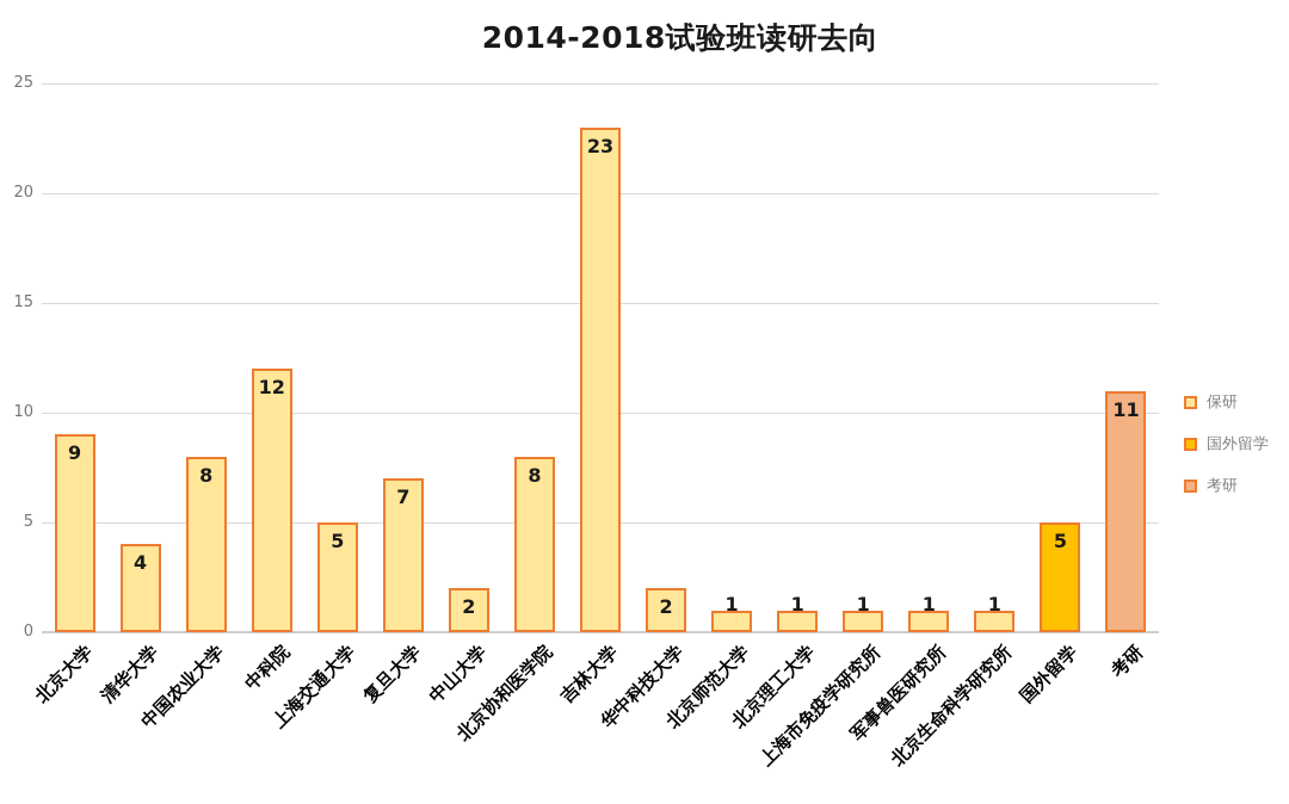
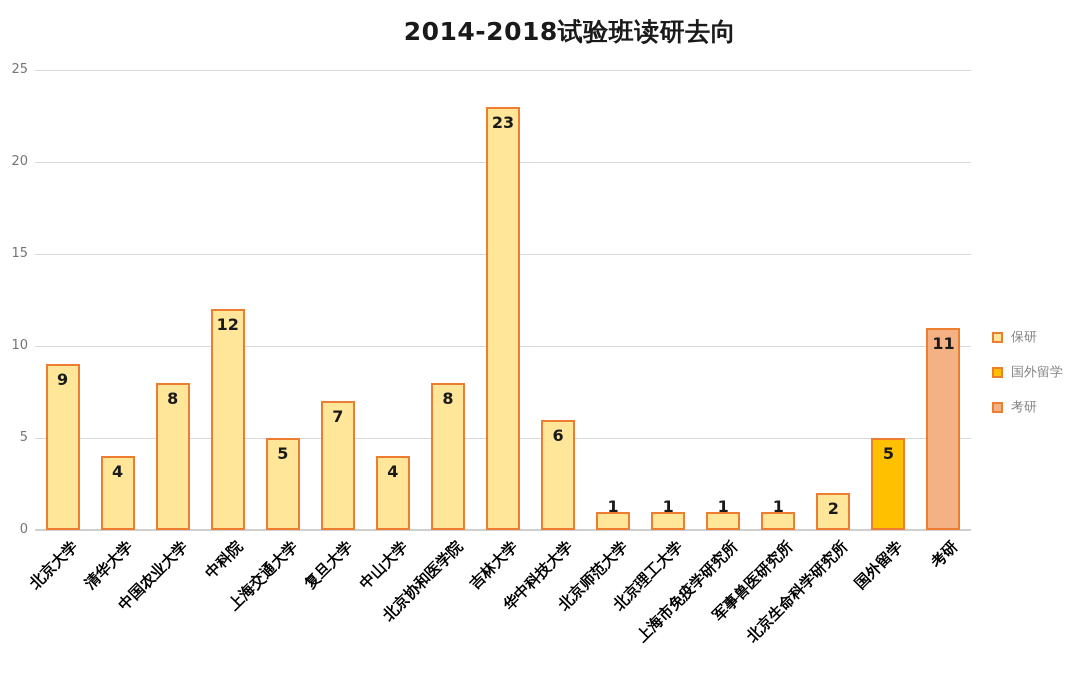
中山大学: 2 -> 4
华中科技大学: 2 -> 6
北京生命科学研究所: 1 -> 2
